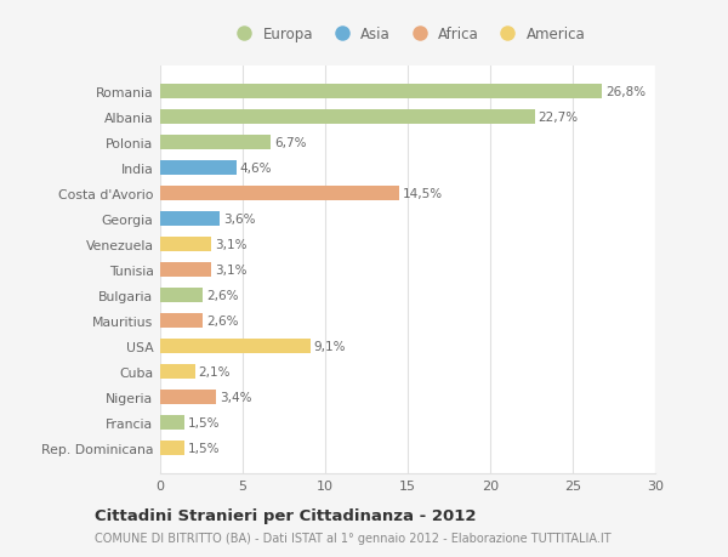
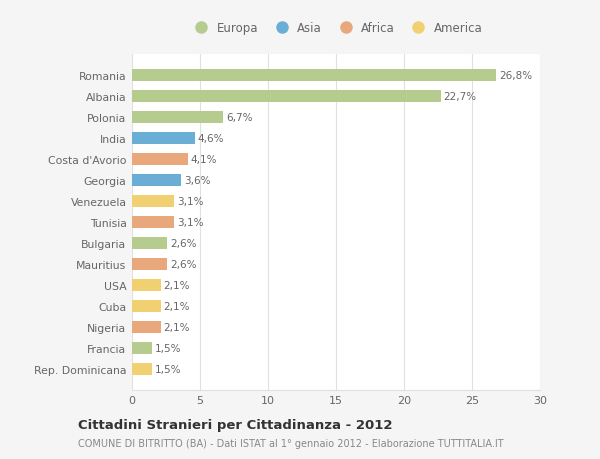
Costa d'Avorio: 14,5% -> 4,1%
USA: 9,1% -> 2,1%
Nigeria: 3,4% -> 2,1%
